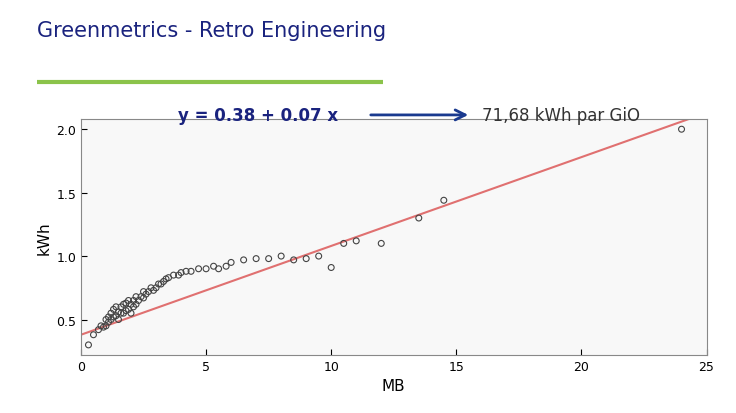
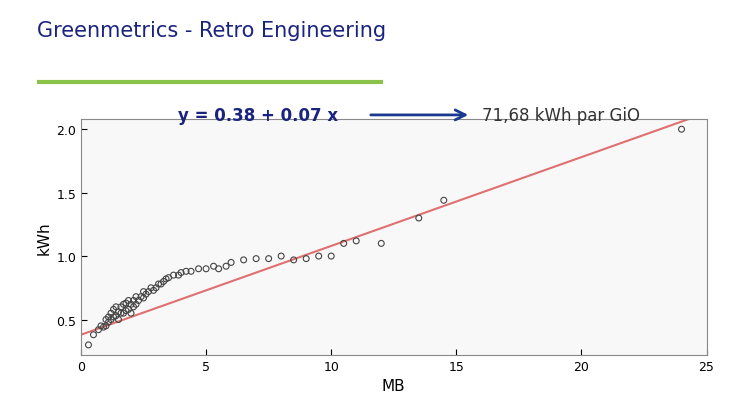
10: 0.91 -> 1.00
